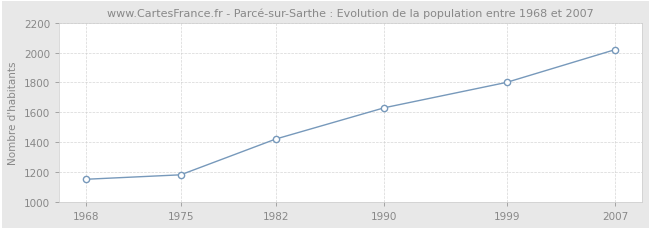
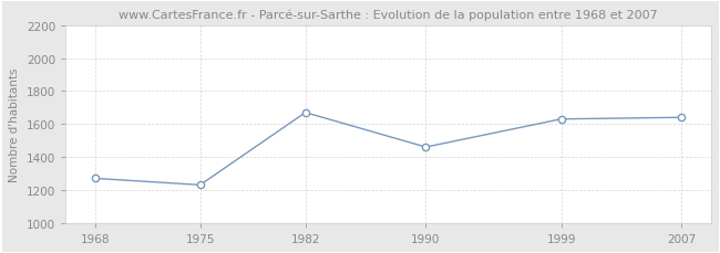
1968: 1150 -> 1270
1975: 1180 -> 1230
1982: 1420 -> 1670
1990: 1630 -> 1460
1999: 1800 -> 1630
2007: 2020 -> 1640
